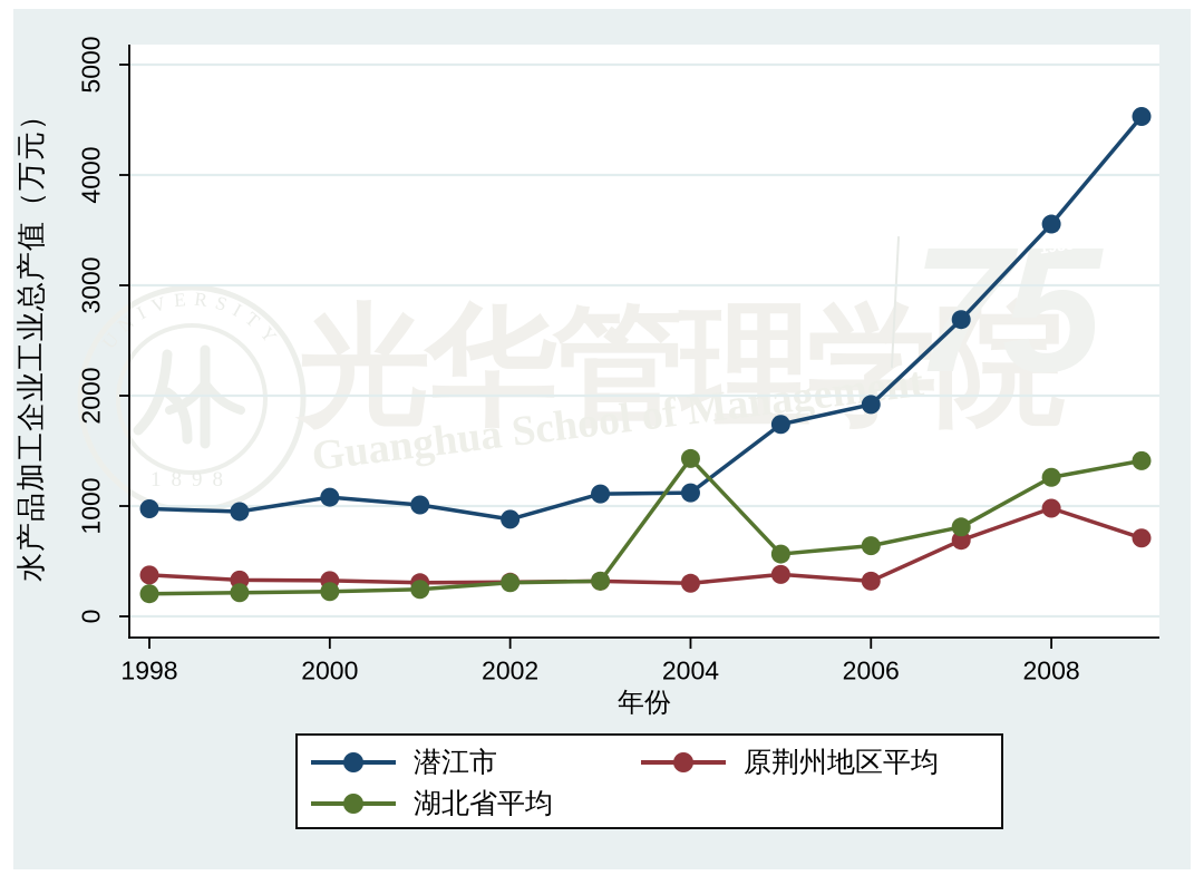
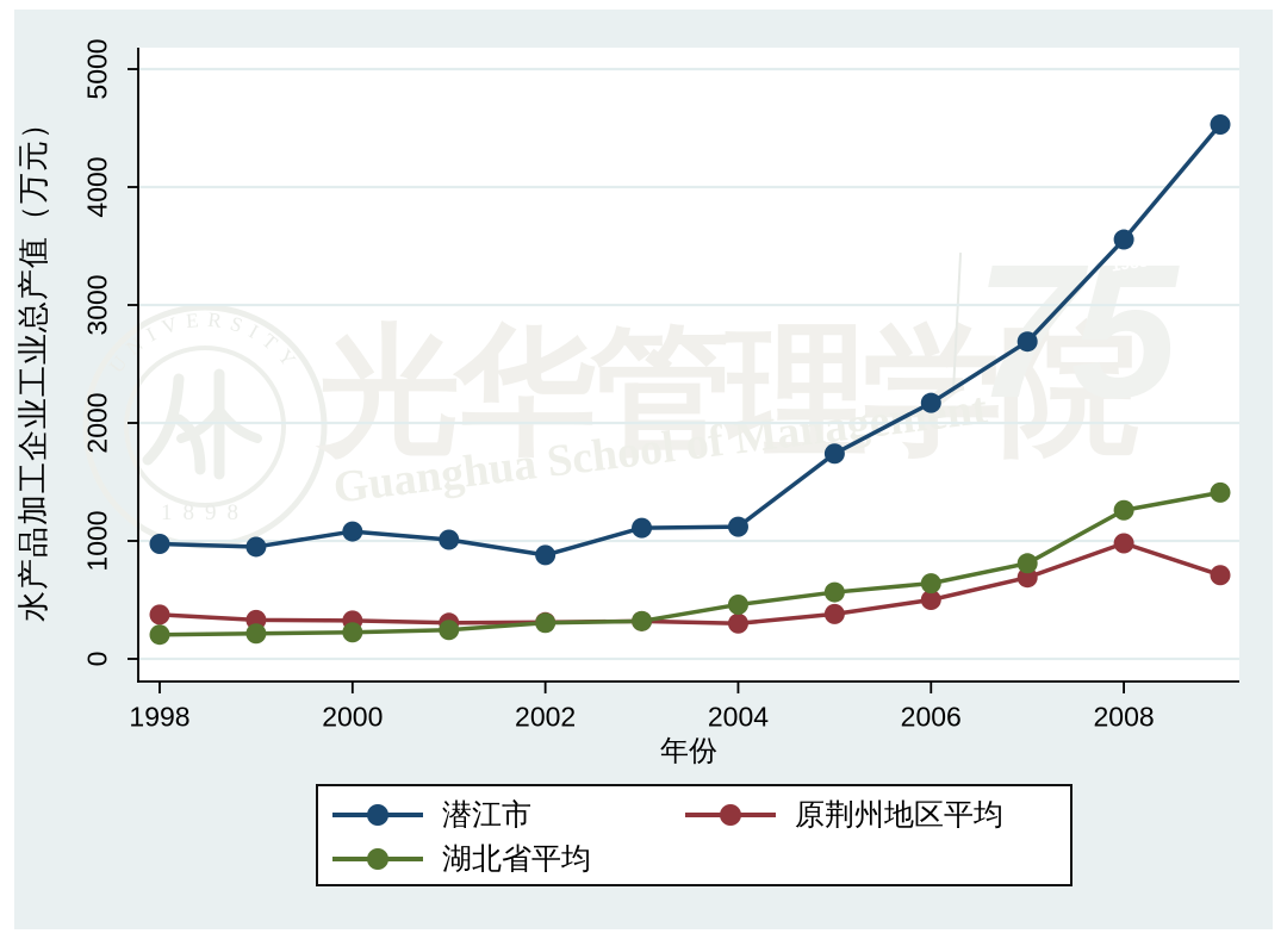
湖北省平均/2004: 1430 -> 460
潜江市/2006: 1920 -> 2170
原荆州地区平均/2006: 320 -> 500
